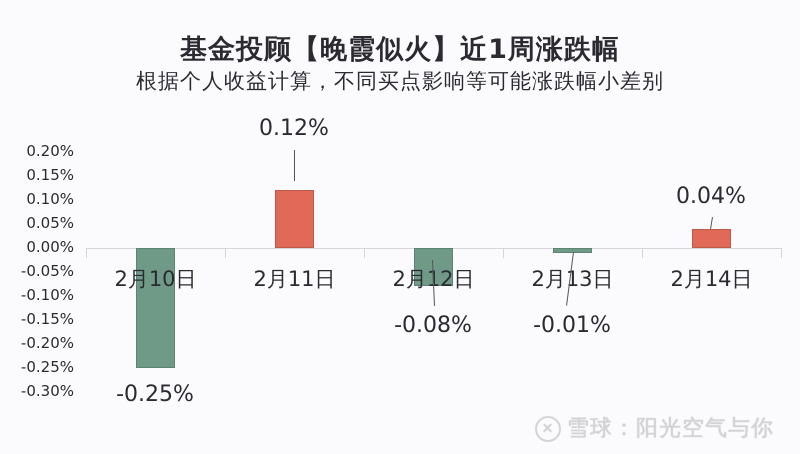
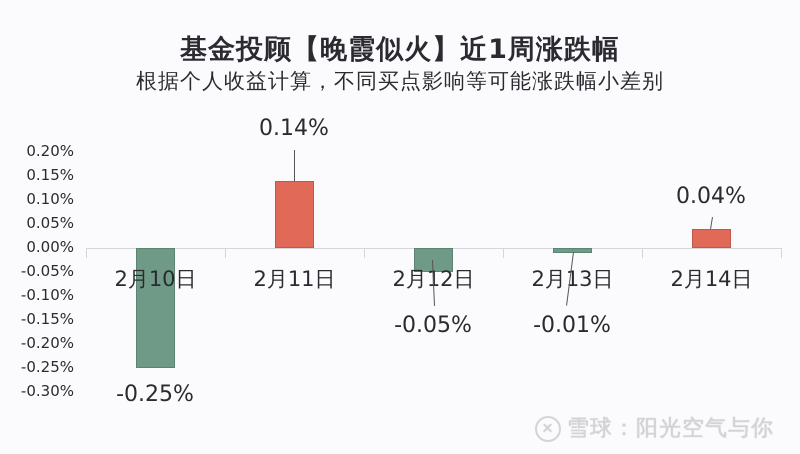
2月11日: 0.12% -> 0.14%
2月12日: -0.08% -> -0.05%
